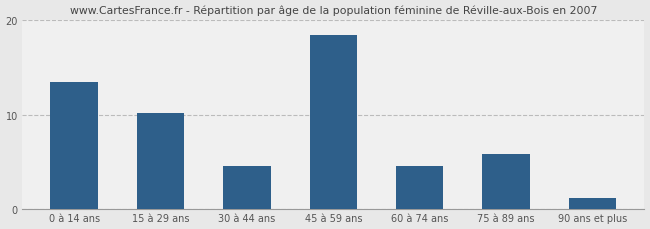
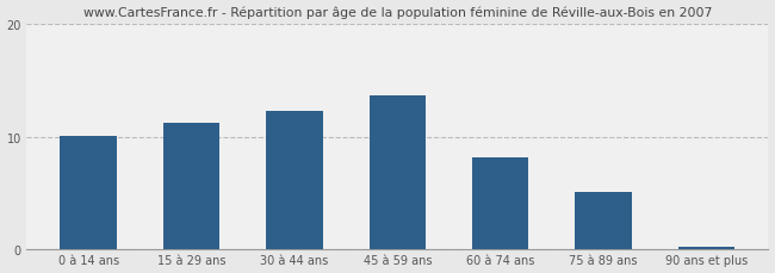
0 à 14 ans: 13.4 -> 10.1
15 à 29 ans: 10.2 -> 11.2
30 à 44 ans: 4.6 -> 12.3
45 à 59 ans: 18.4 -> 13.7
60 à 74 ans: 4.6 -> 8.2
75 à 89 ans: 5.8 -> 5.1
90 ans et plus: 1.2 -> 0.2
